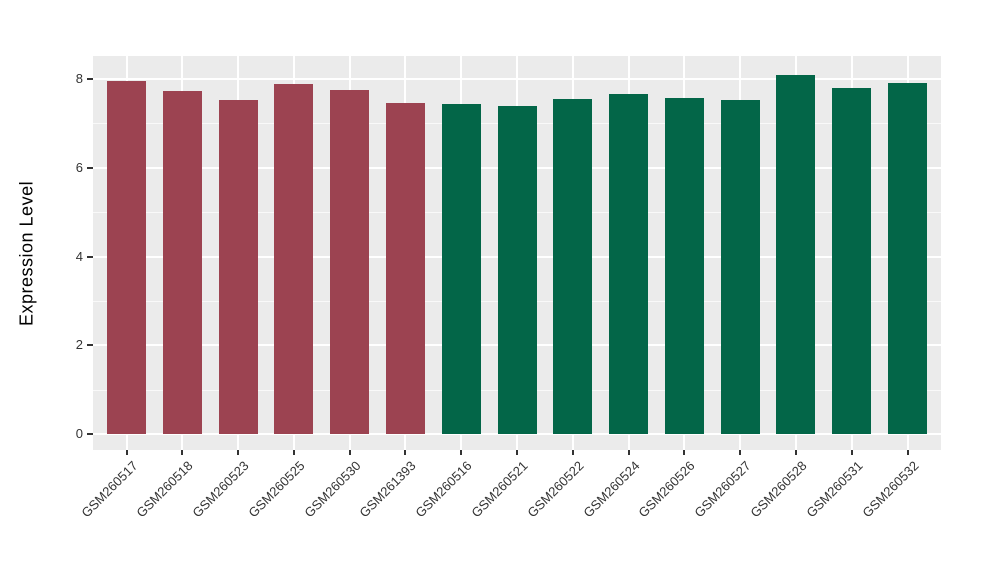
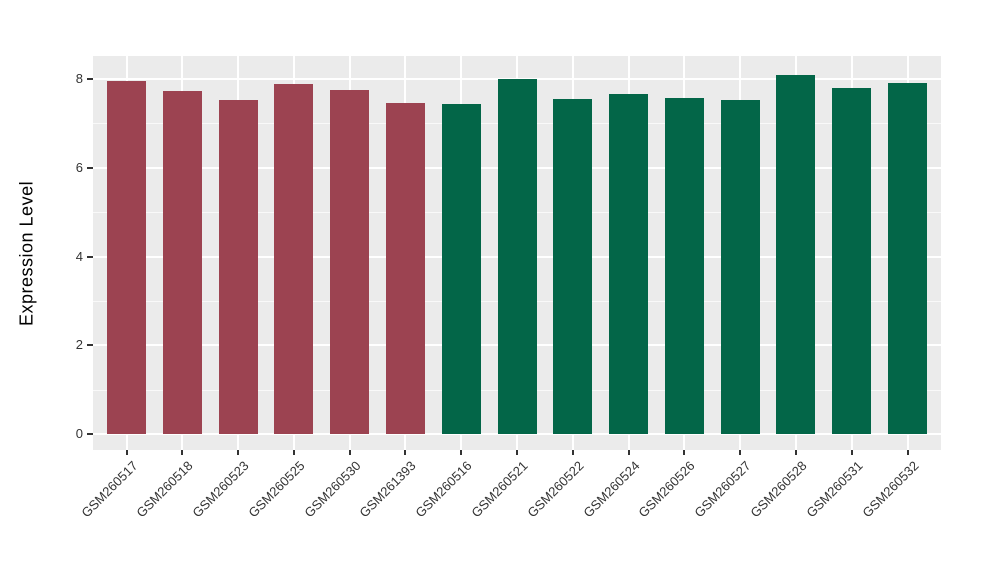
GSM260521: 7.4 -> 8.0
